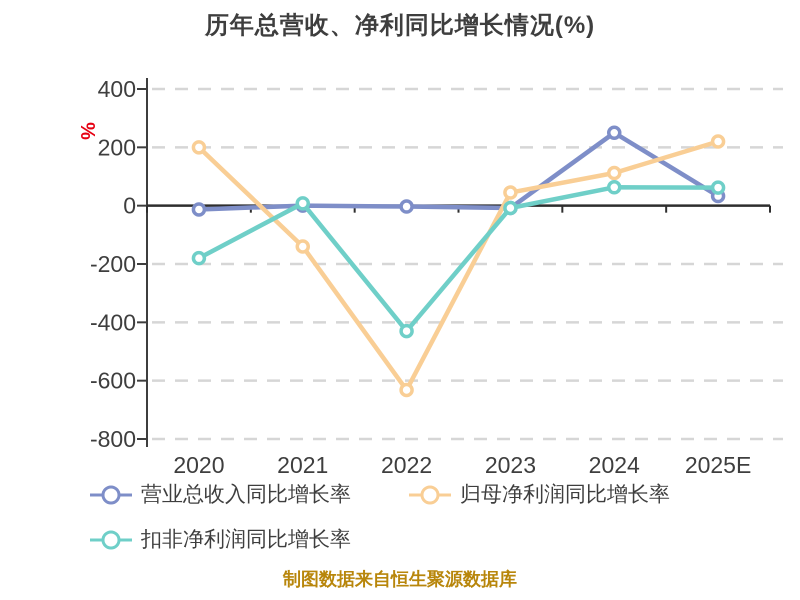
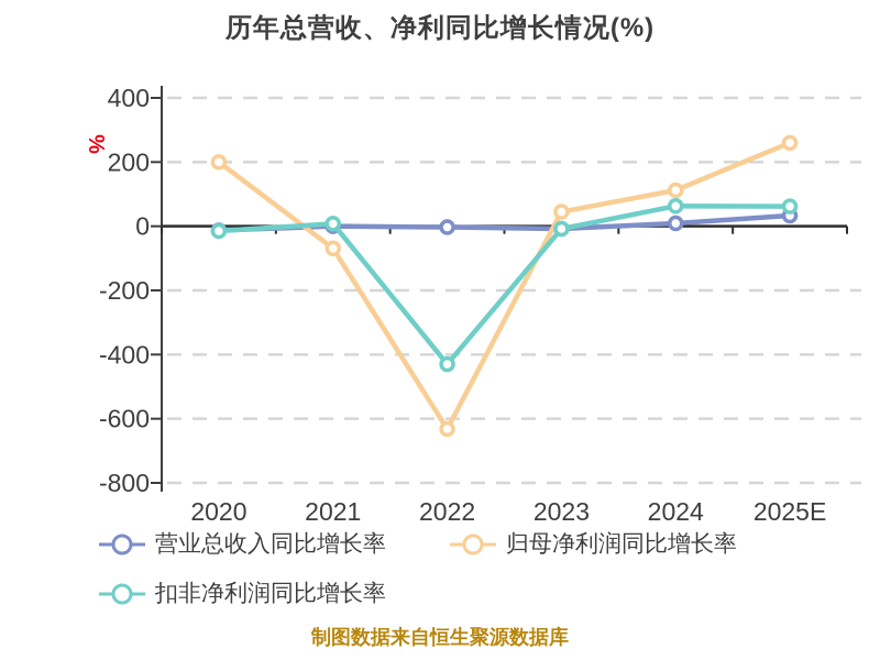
扣非净利润同比增长率/2020: -180 -> -20
归母净利润同比增长率/2021: -140 -> -70
营业总收入同比增长率/2024: 250 -> 10
归母净利润同比增长率/2025E: 220 -> 260
